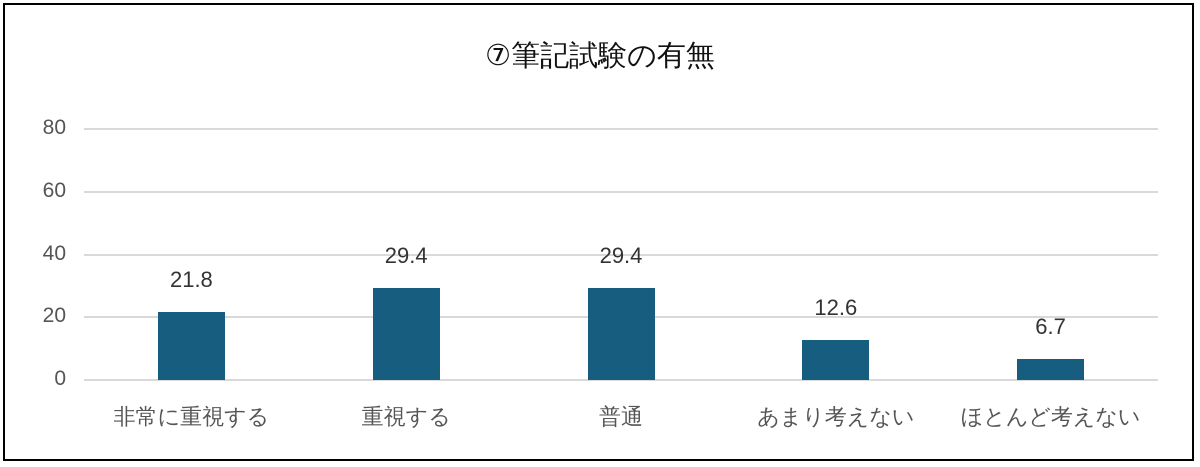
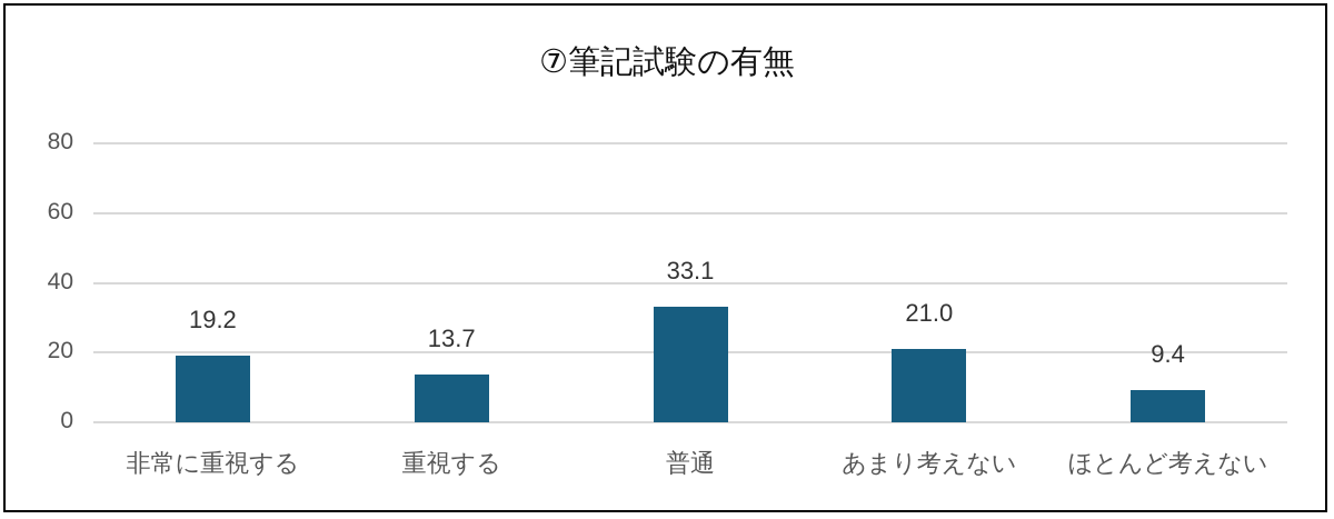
非常に重視する: 21.8 -> 19.2
重視する: 29.4 -> 13.7
普通: 29.4 -> 33.1
あまり考えない: 12.6 -> 21.0
ほとんど考えない: 6.7 -> 9.4
